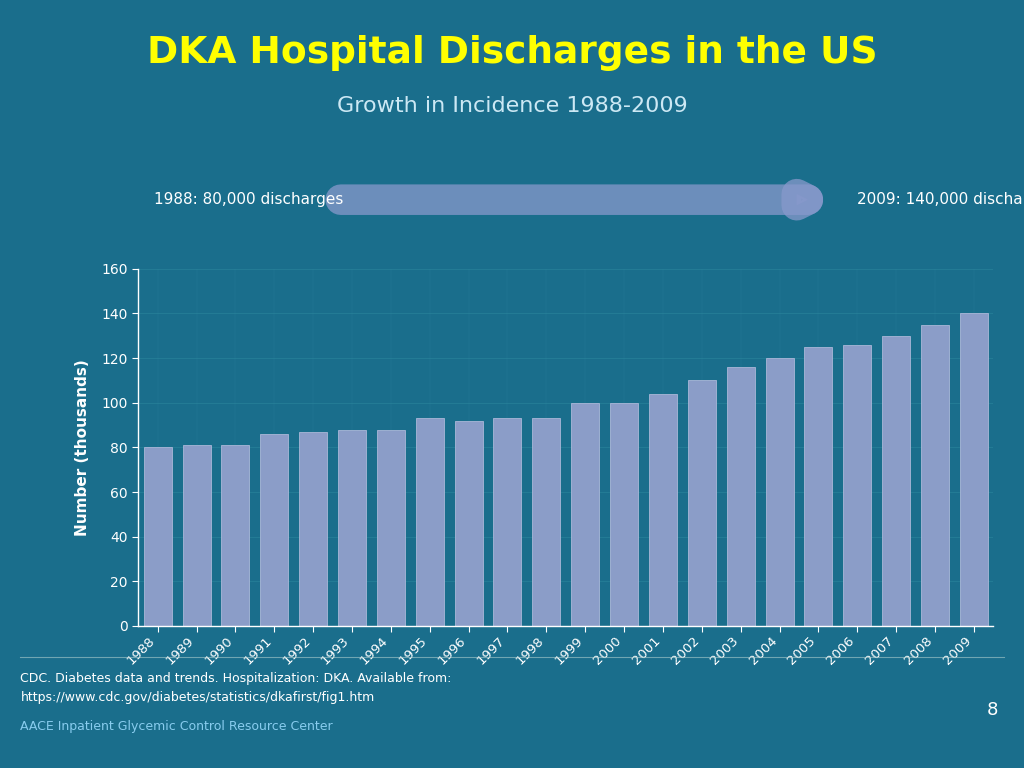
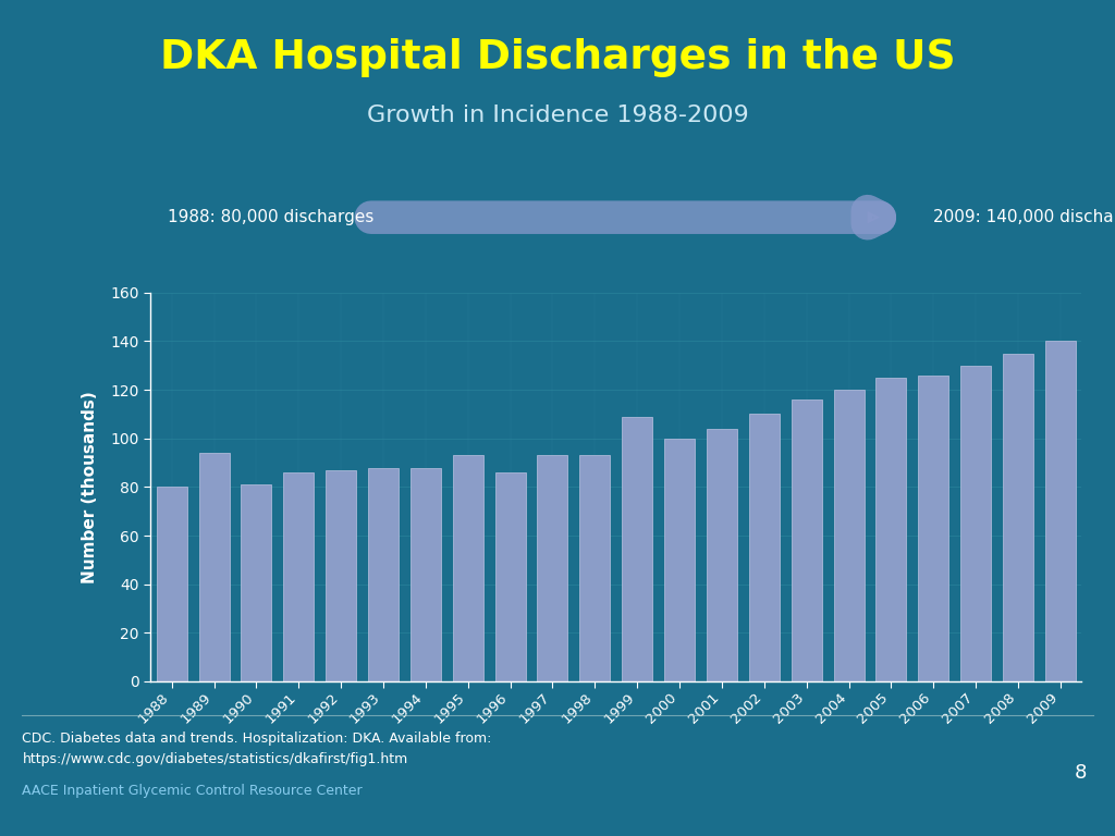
1989: 81 -> 94
1996: 92 -> 86
1999: 100 -> 109
